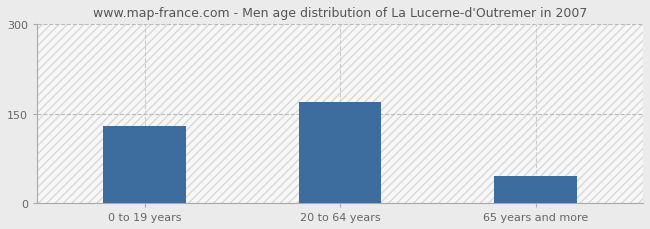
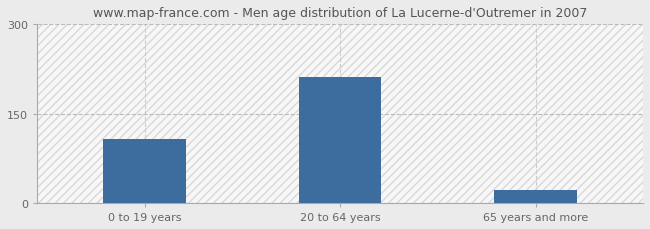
0 to 19 years: 130 -> 108
20 to 64 years: 170 -> 212
65 years and more: 46 -> 22
